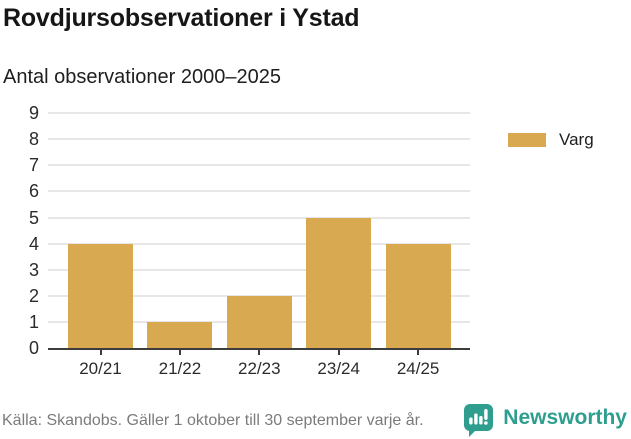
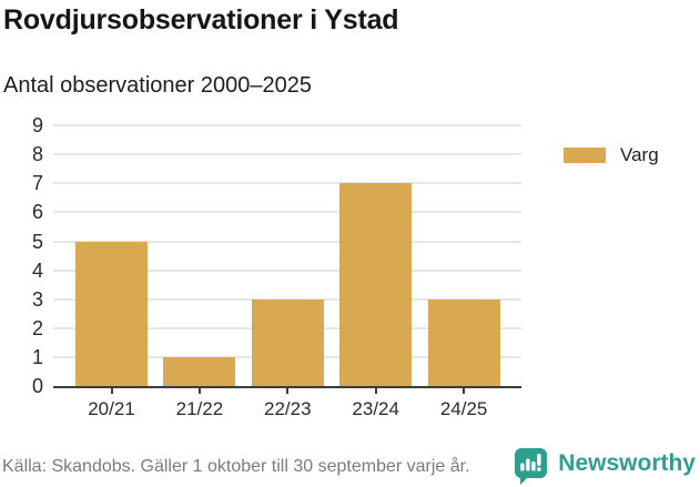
20/21: 4 -> 5
22/23: 2 -> 3
23/24: 5 -> 7
24/25: 4 -> 3
